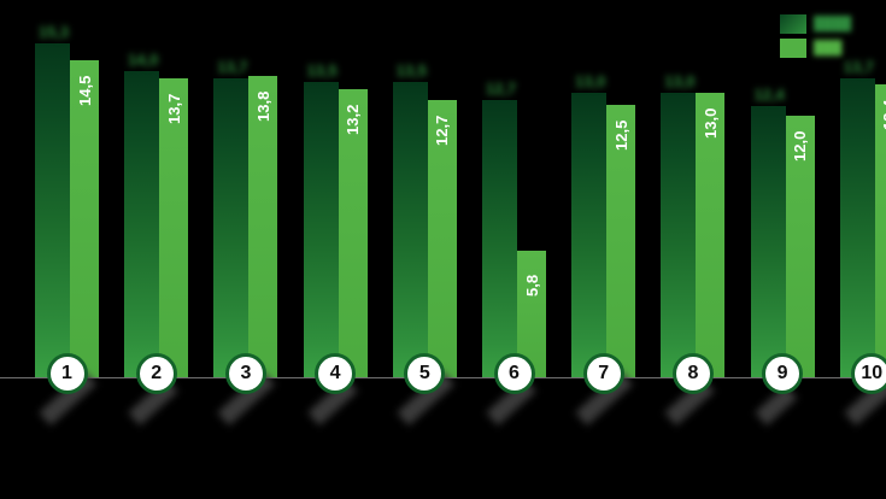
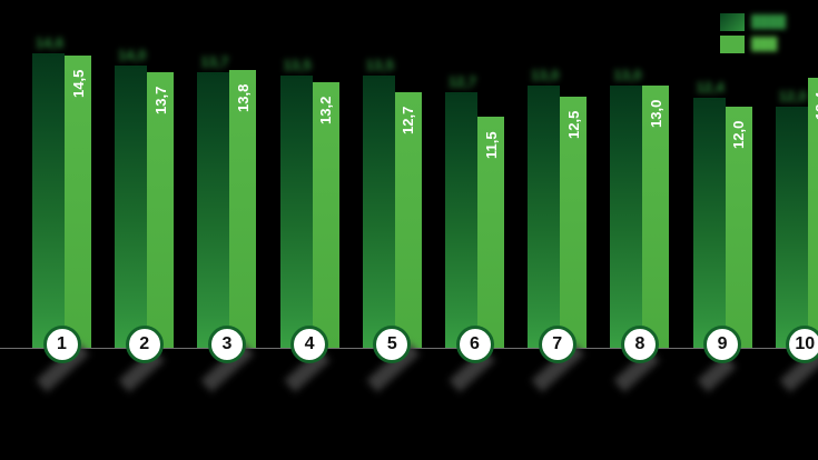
████/1: 15,3 -> 14,6
███/6: 5,8 -> 11,5
████/10: 13,7 -> 12,0
